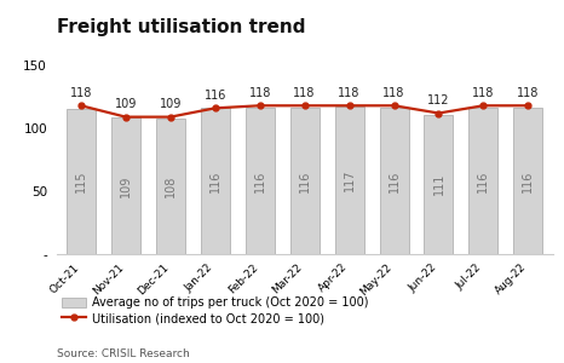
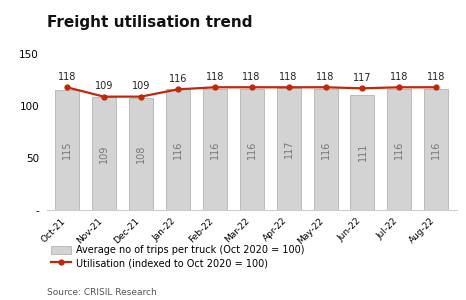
Utilisation (indexed to Oct 2020 = 100)/Jun-22: 112 -> 117
